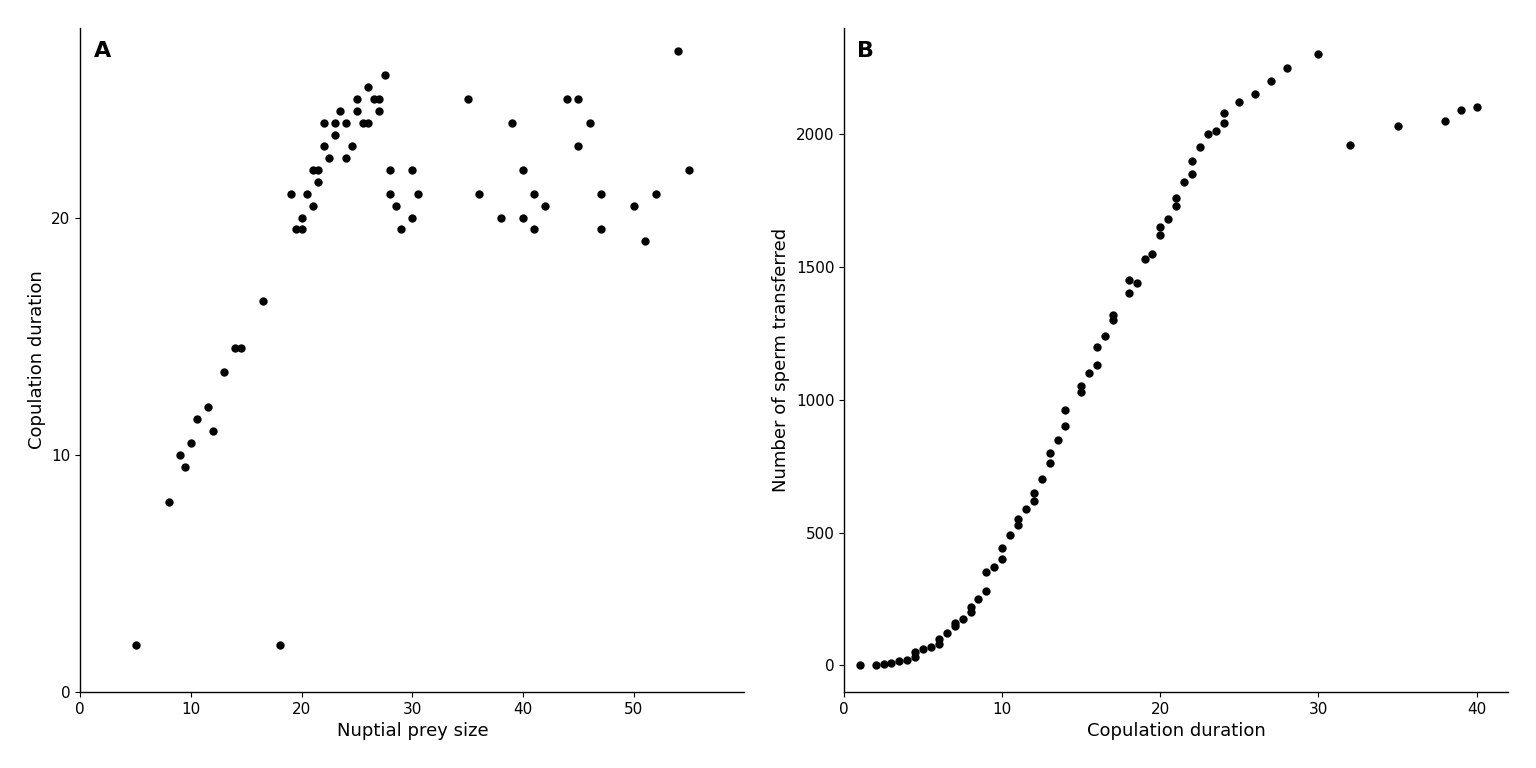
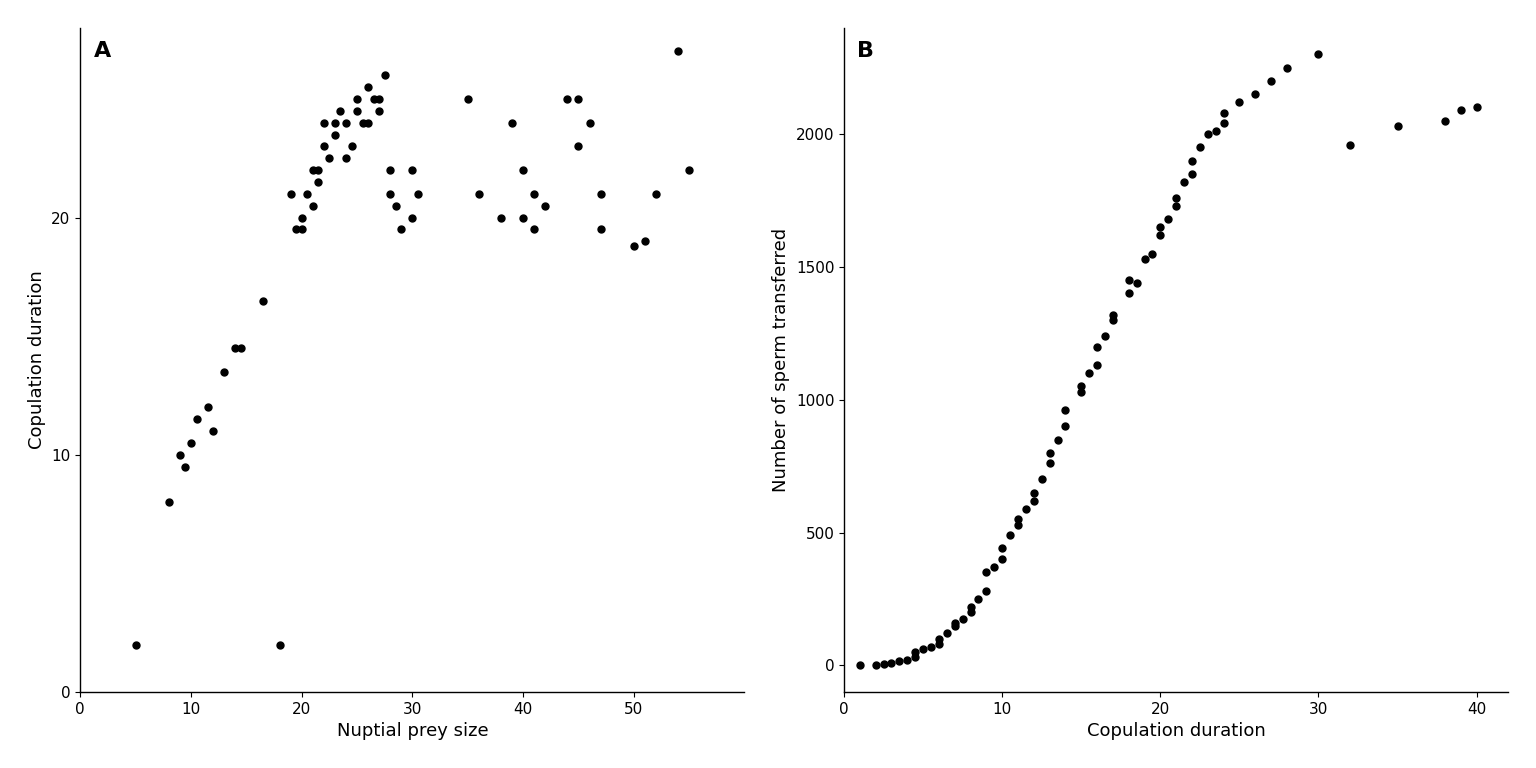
50: 20.5 -> 18.8
